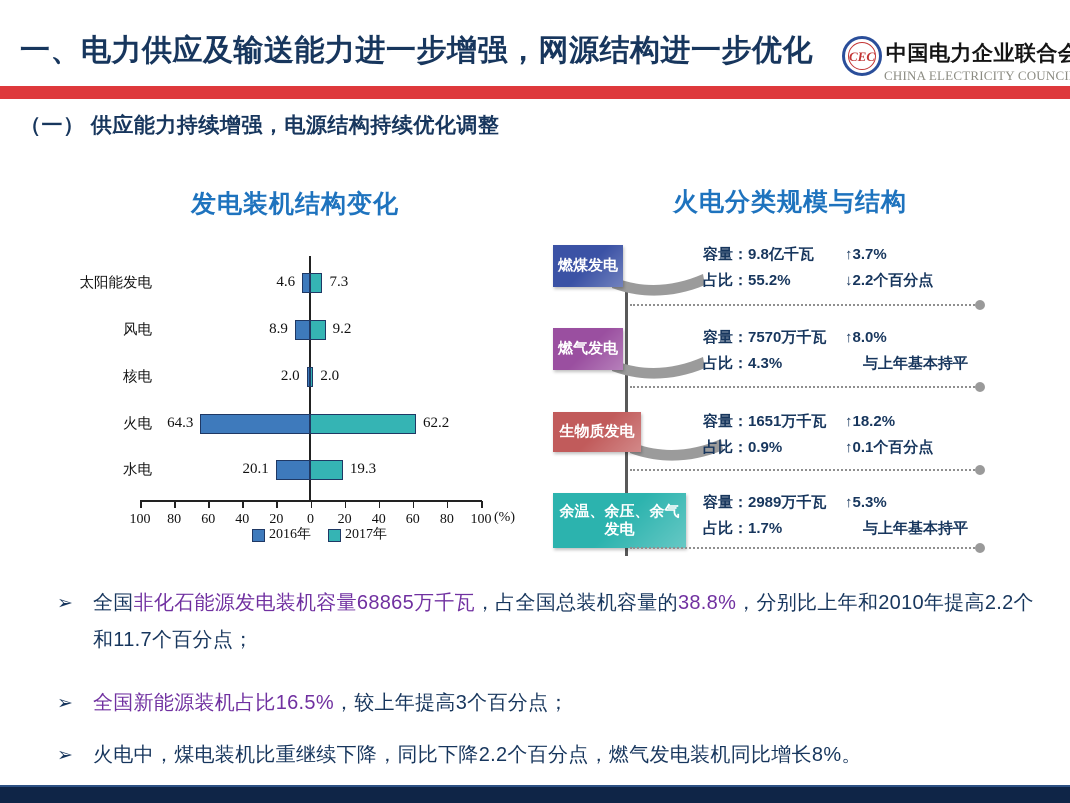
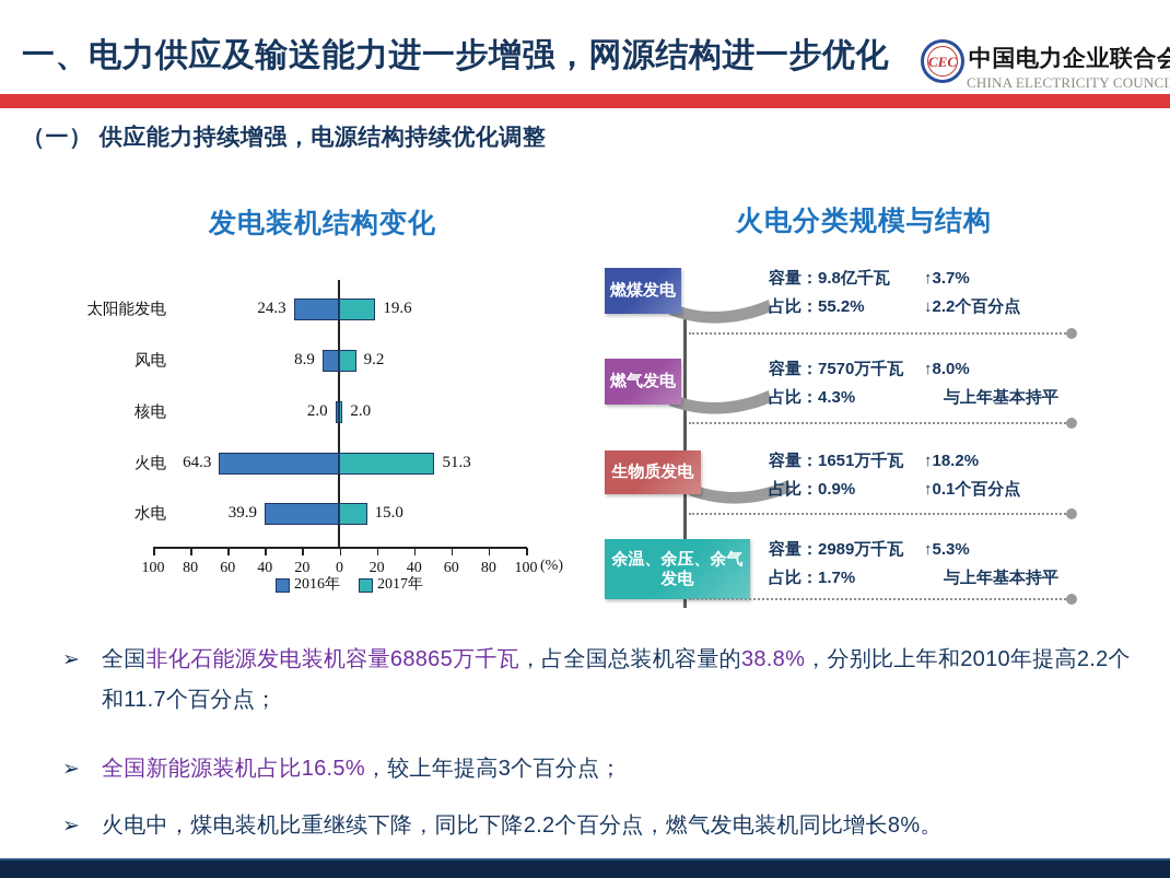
发电装机结构变化/2016年/太阳能发电: 4.6 -> 24.3
发电装机结构变化/2017年/太阳能发电: 7.3 -> 19.6
发电装机结构变化/2017年/火电: 62.2 -> 51.3
发电装机结构变化/2016年/水电: 20.1 -> 39.9
发电装机结构变化/2017年/水电: 19.3 -> 15.0
